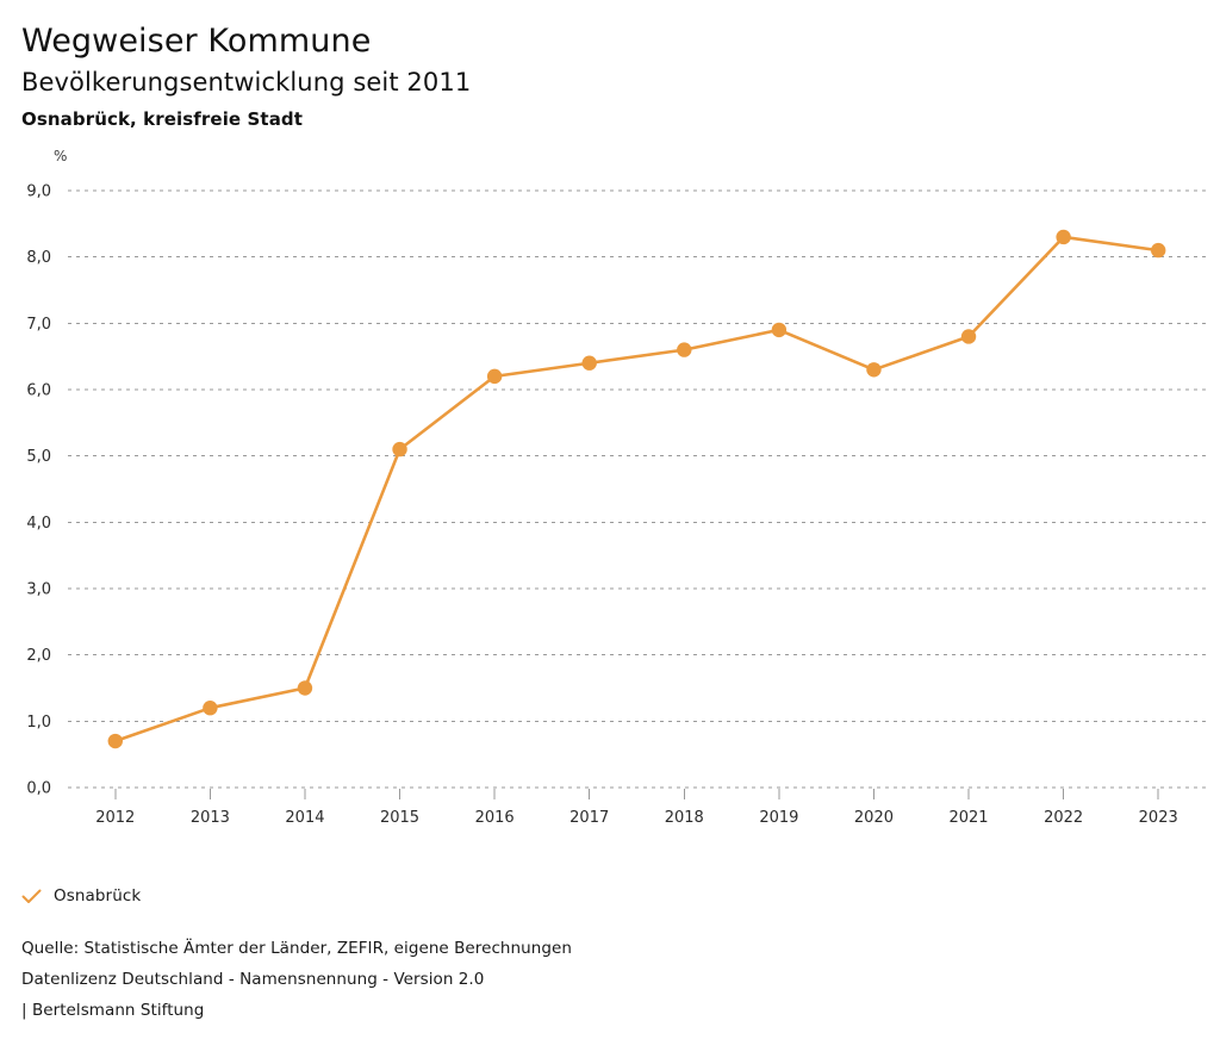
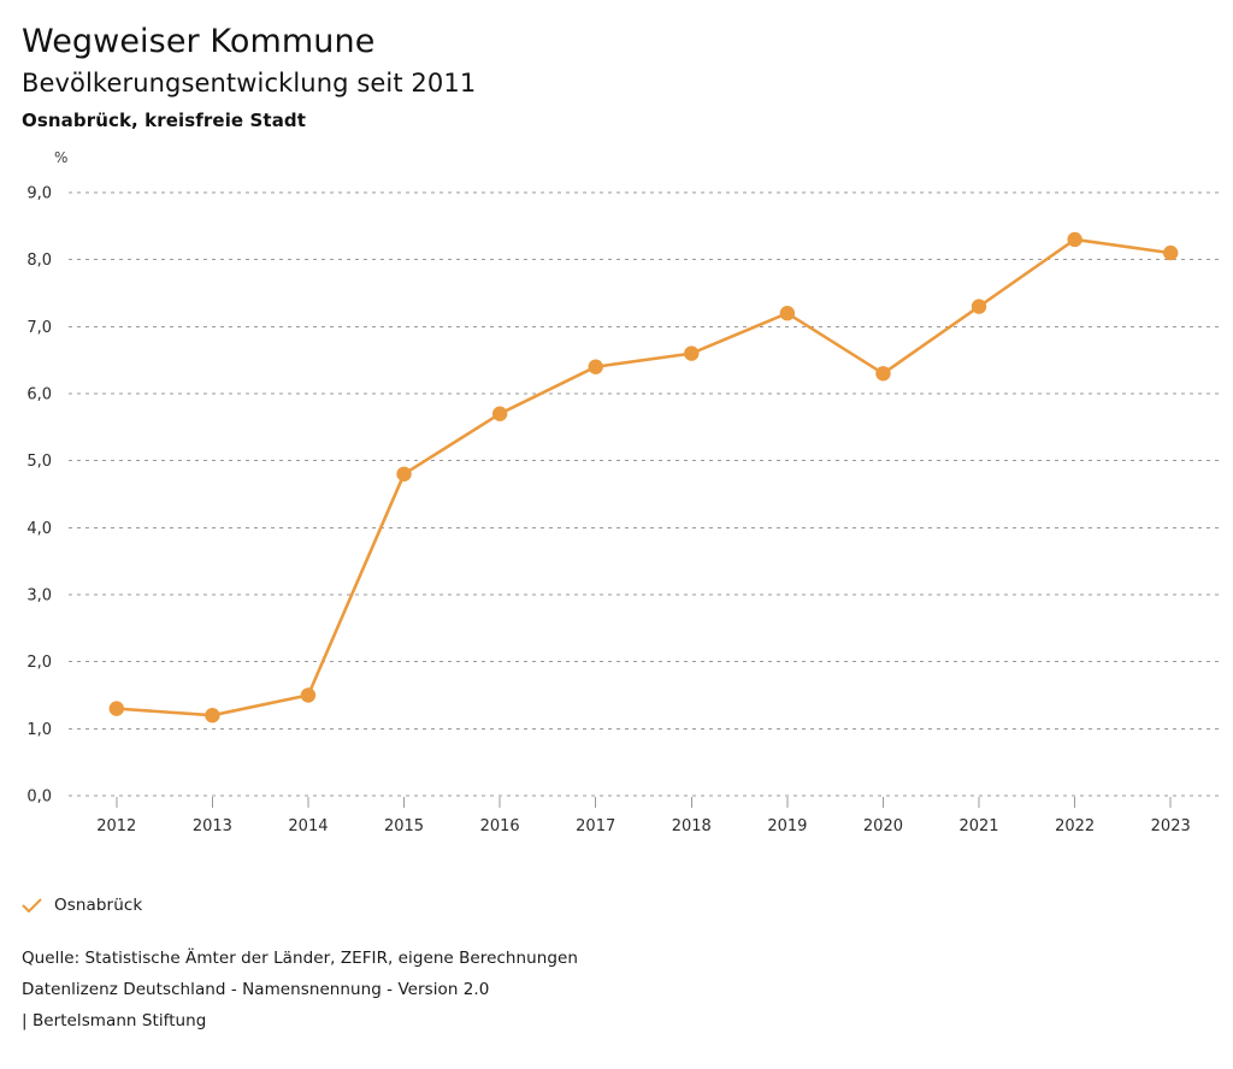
2012: 0,7 -> 1,3
2015: 5,1 -> 4,8
2016: 6,2 -> 5,7
2019: 6,9 -> 7,2
2021: 6,8 -> 7,3
